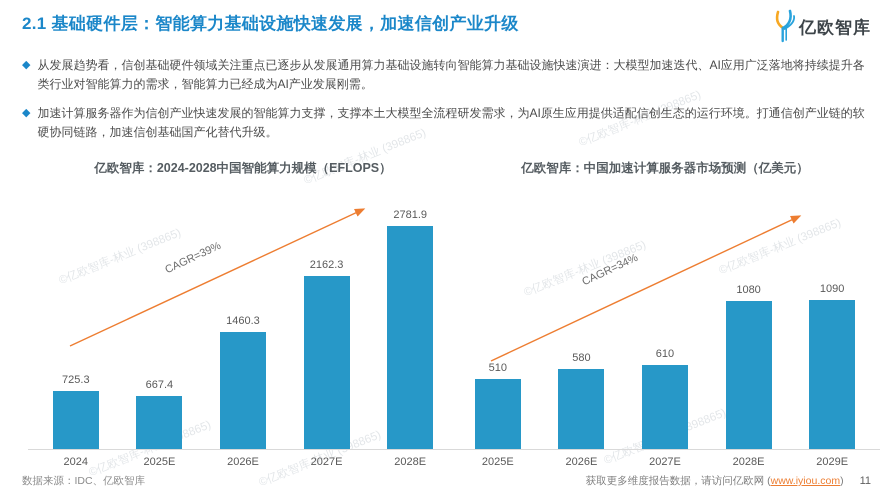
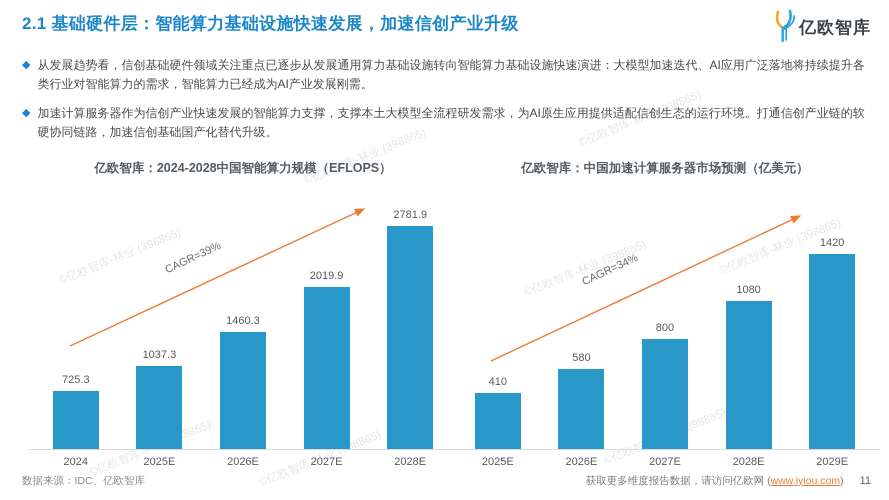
亿欧智库：2024-2028中国智能算力规模（EFLOPS）/2025E: 667.4 -> 1037.3
亿欧智库：2024-2028中国智能算力规模（EFLOPS）/2027E: 2162.3 -> 2019.9
亿欧智库：中国加速计算服务器市场预测（亿美元）/2025E: 510 -> 410
亿欧智库：中国加速计算服务器市场预测（亿美元）/2027E: 610 -> 800
亿欧智库：中国加速计算服务器市场预测（亿美元）/2029E: 1090 -> 1420
